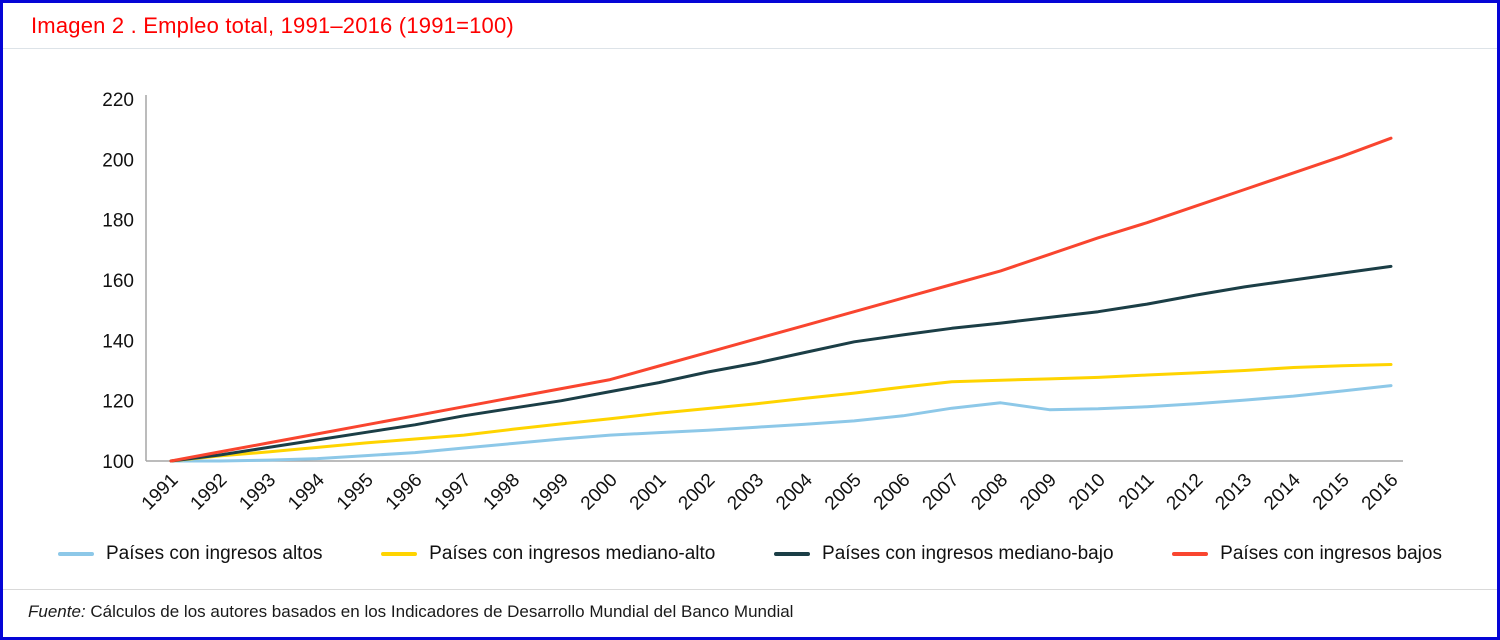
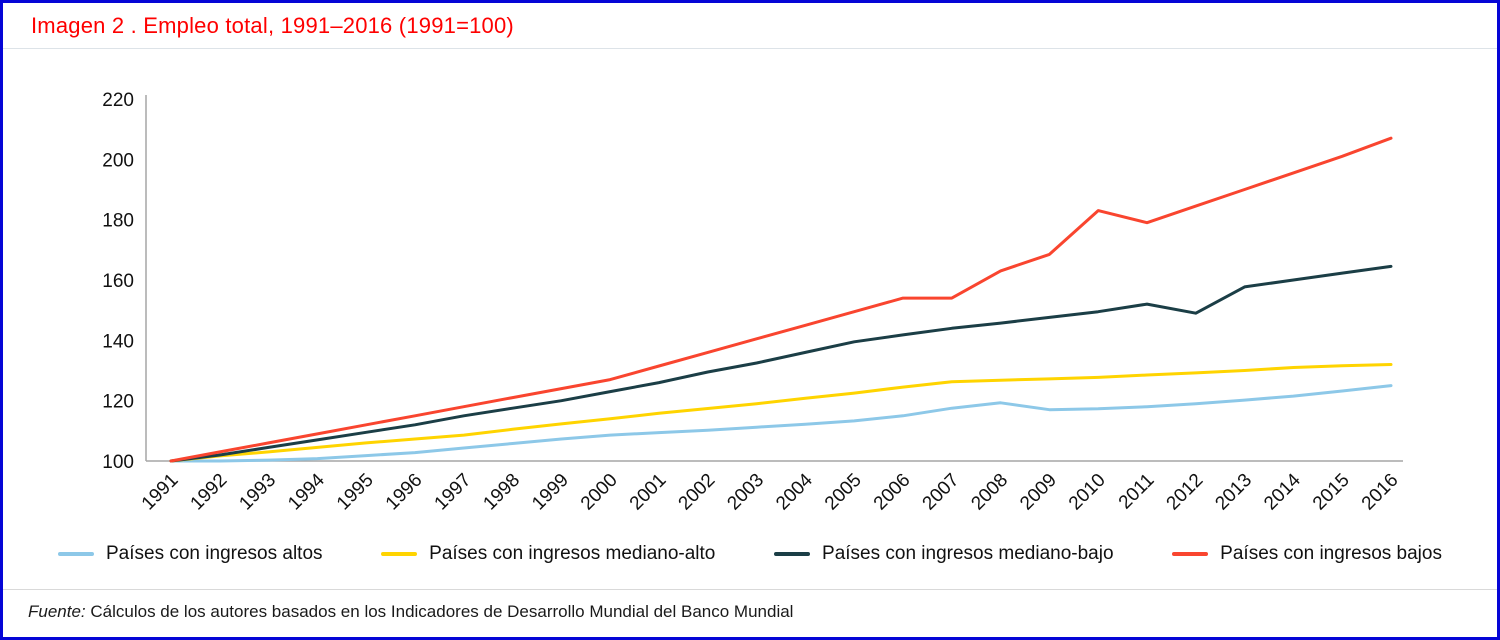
Países con ingresos bajos/2007: 158 -> 154
Países con ingresos bajos/2010: 174 -> 183
Países con ingresos mediano-bajo/2012: 155 -> 149
